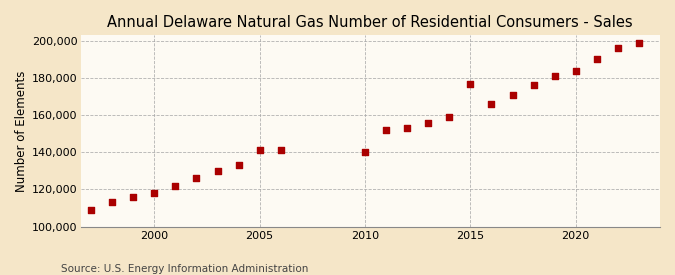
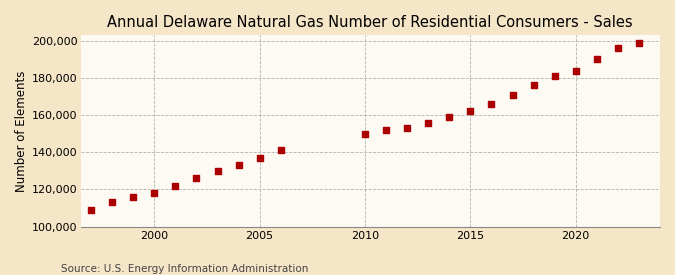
2005: 141,000 -> 137,000
2010: 140,000 -> 150,000
2015: 177,000 -> 162,000
